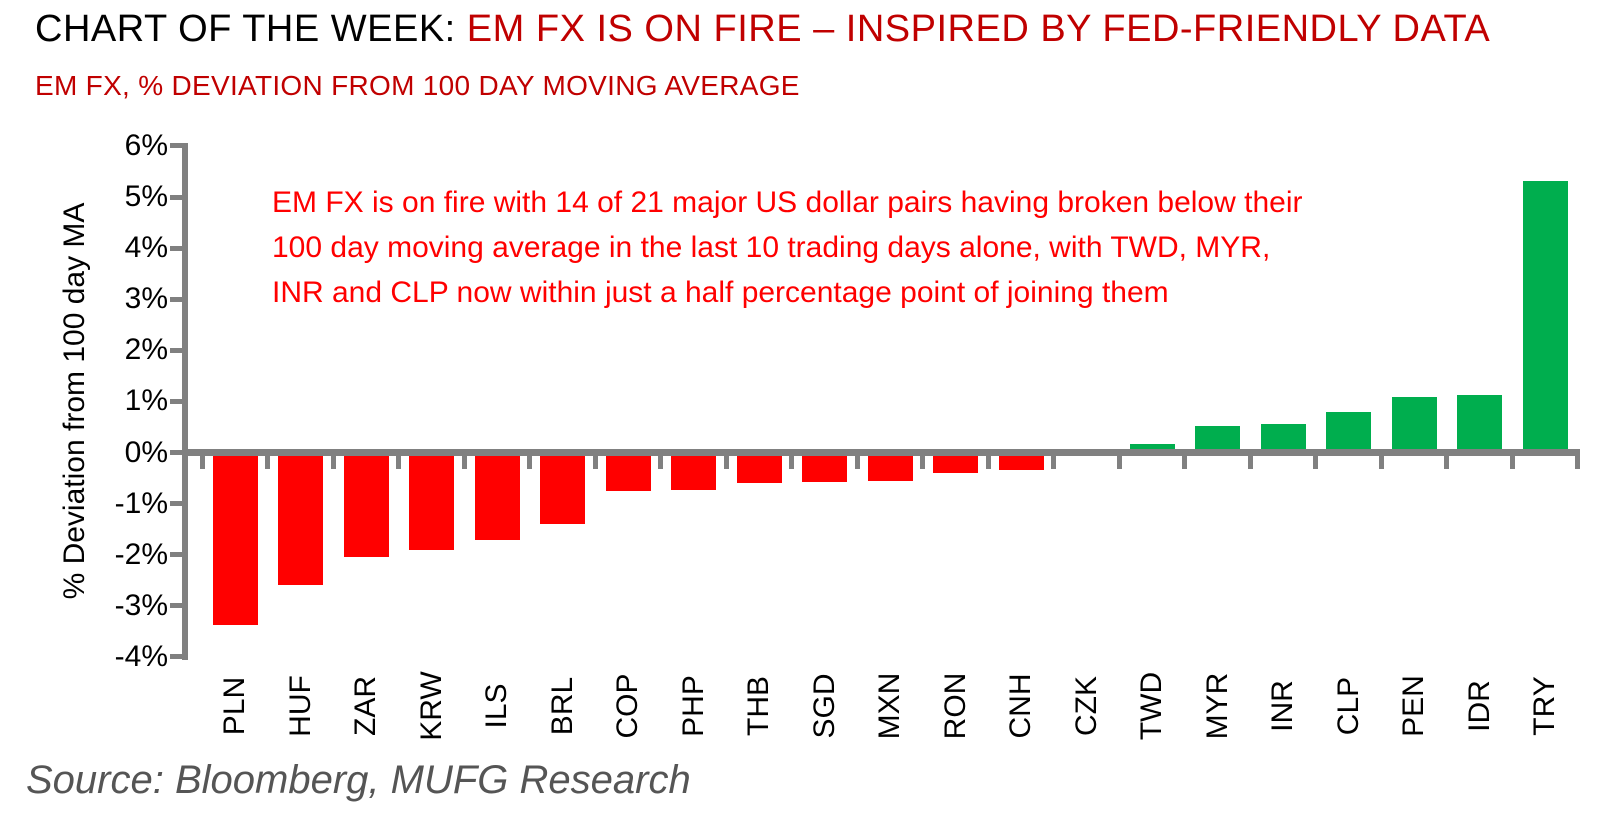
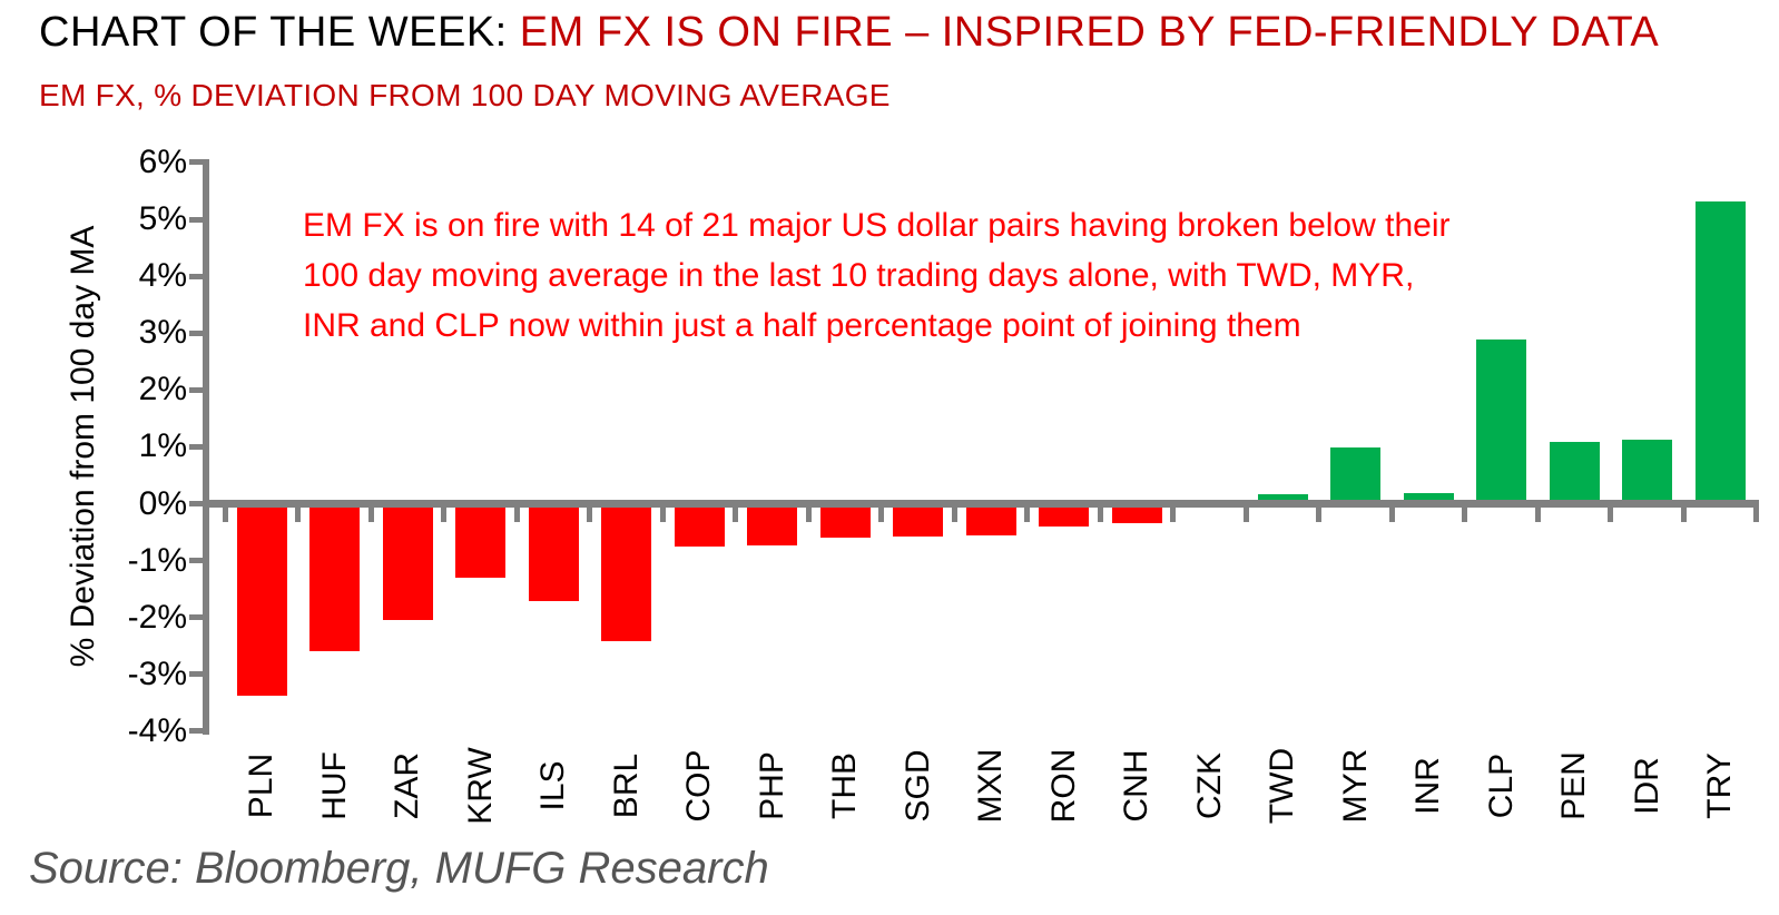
KRW: -1.9% -> -1.3%
BRL: -1.4% -> -2.4%
MYR: 0.5% -> 1.0%
INR: 0.6% -> 0.2%
CLP: 0.8% -> 2.9%
